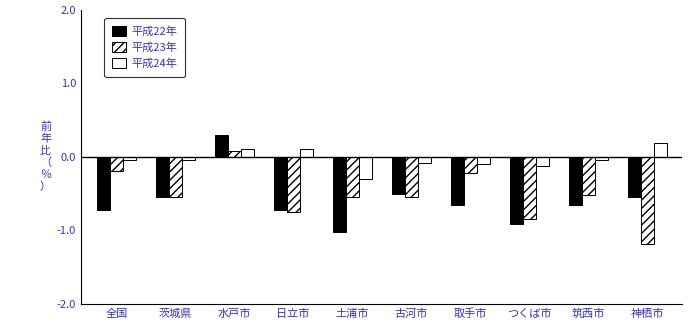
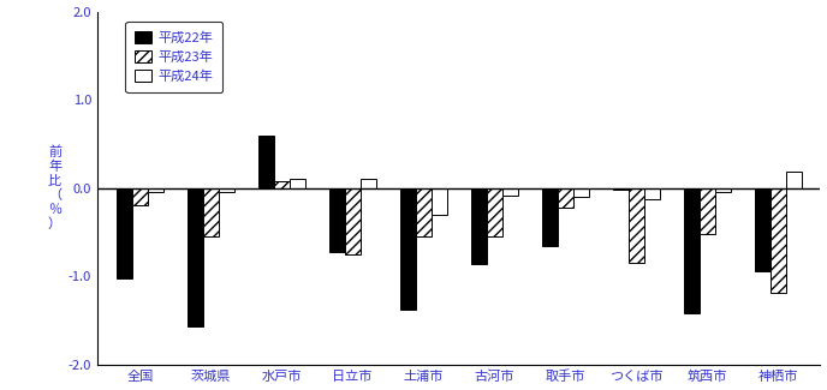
平成22年/全国: -0.72 -> -1.02
平成22年/茨城県: -0.55 -> -1.56
平成22年/水戸市: 0.30 -> 0.60
平成22年/土浦市: -1.02 -> -1.38
平成22年/古河市: -0.50 -> -0.86
平成22年/つくば市: -0.92 -> -0.02
平成22年/筑西市: -0.65 -> -1.42
平成22年/神栖市: -0.55 -> -0.94
